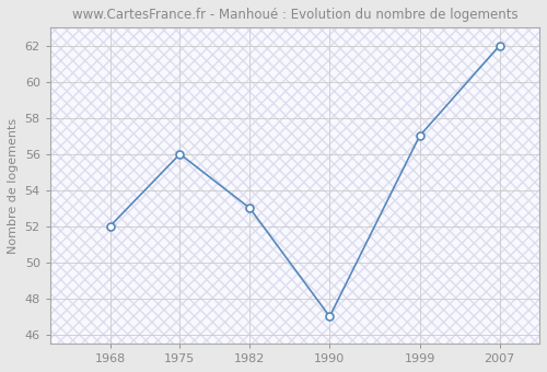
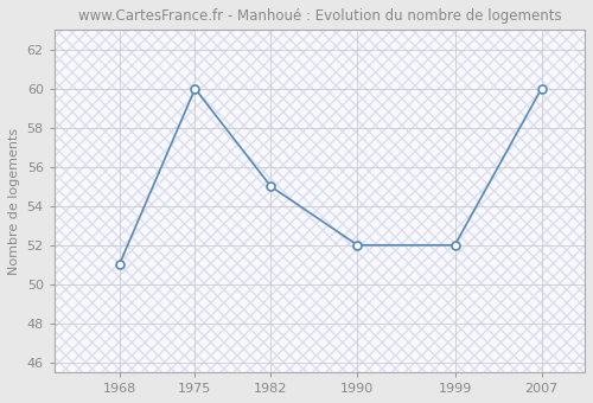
1968: 52 -> 51
1975: 56 -> 60
1982: 53 -> 55
1990: 47 -> 52
1999: 57 -> 52
2007: 62 -> 60
